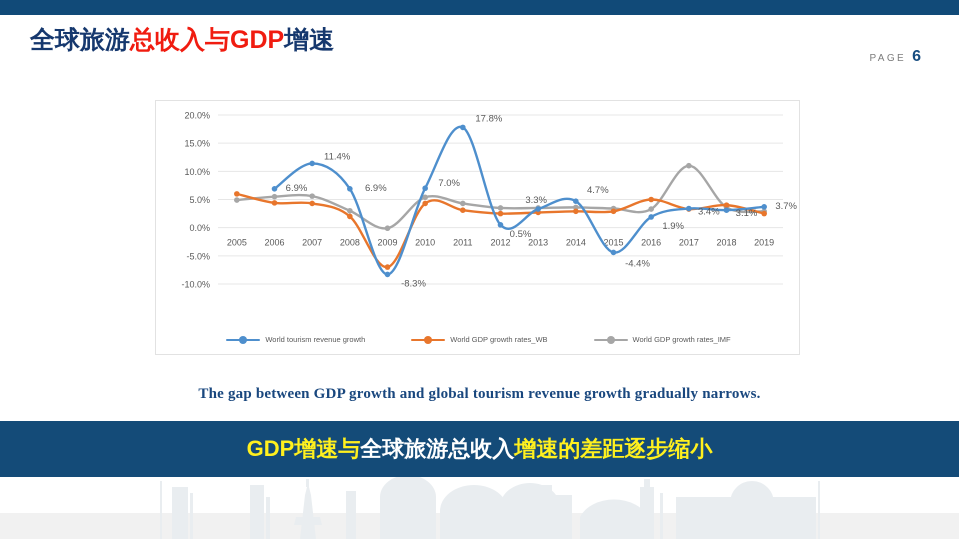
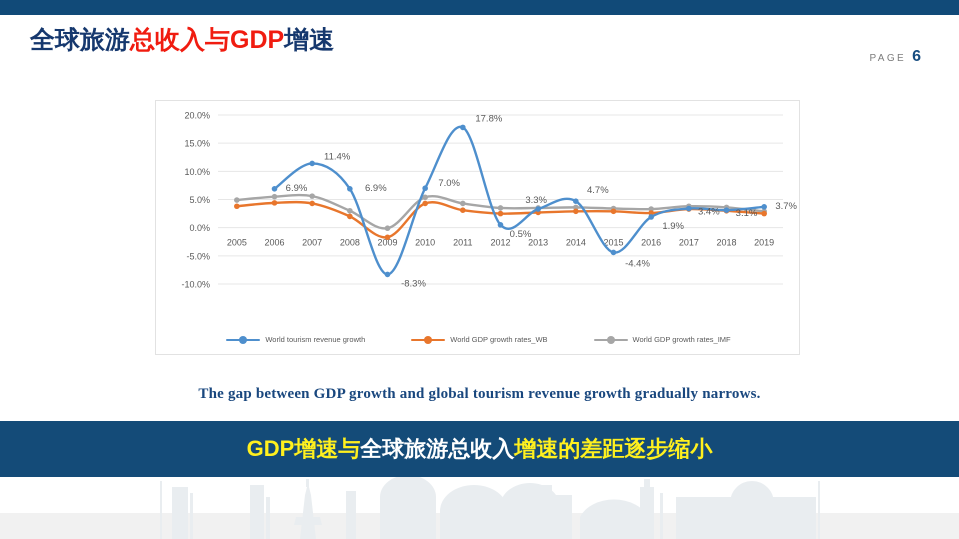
World GDP growth rates_WB/2005: 6% -> 4%
World GDP growth rates_WB/2009: -7% -> -2%
World GDP growth rates_WB/2016: 5% -> 3%
World GDP growth rates_IMF/2017: 11% -> 4%
World GDP growth rates_WB/2018: 4% -> 3%
